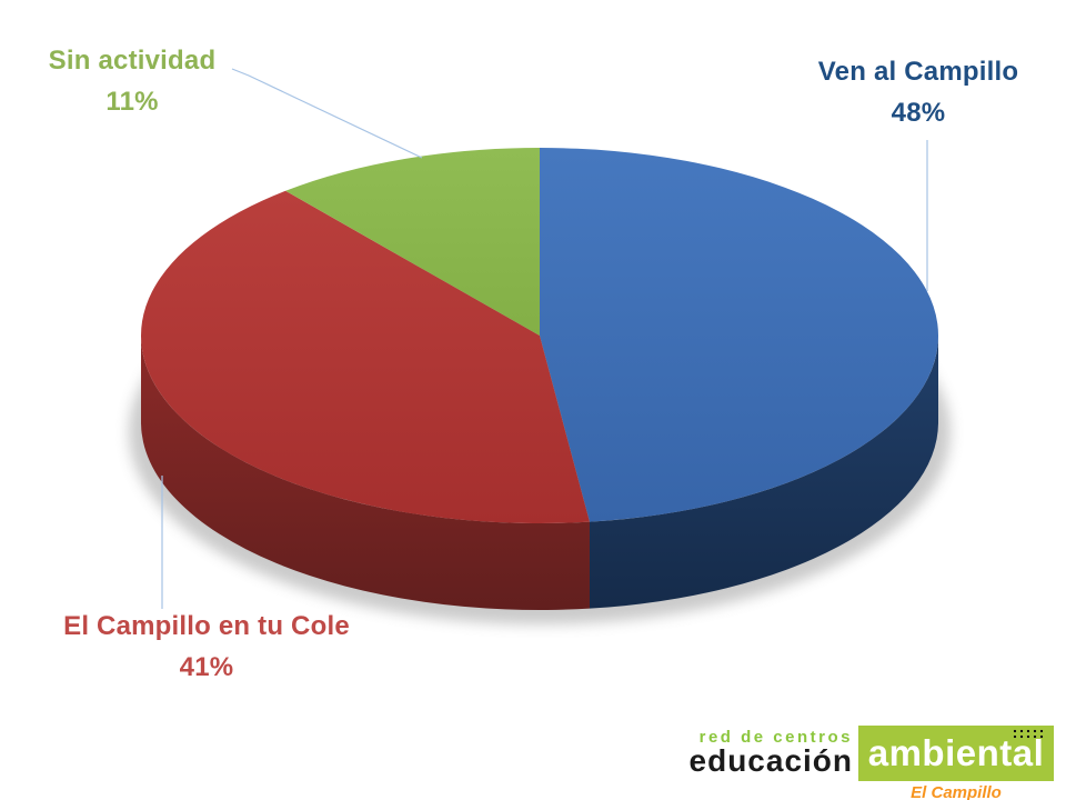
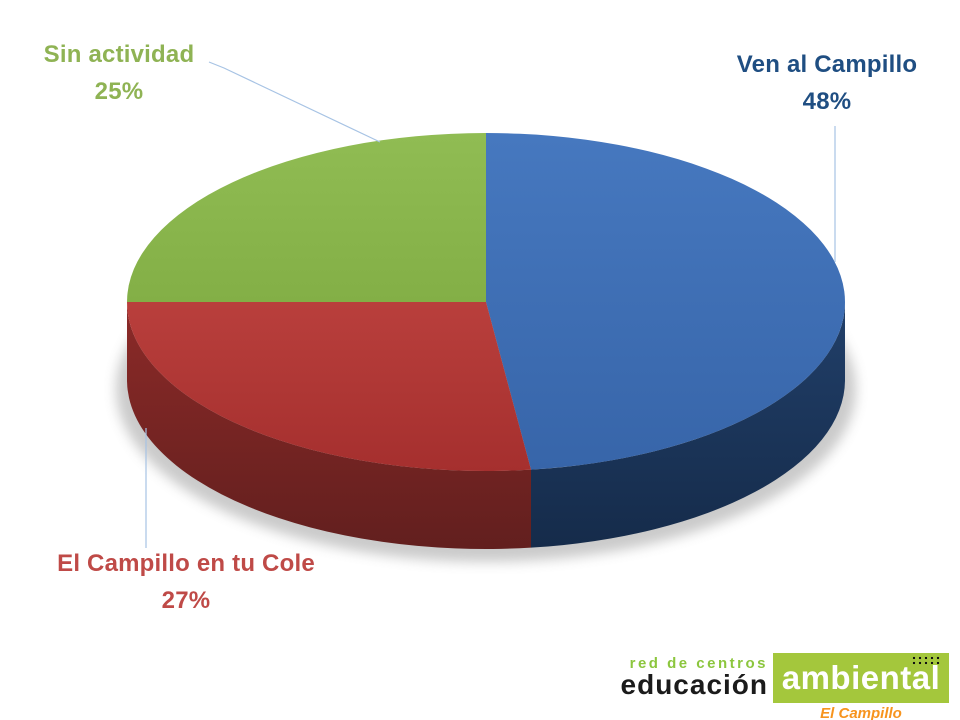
El Campillo en tu Cole: 41% -> 27%
Sin actividad: 11% -> 25%
